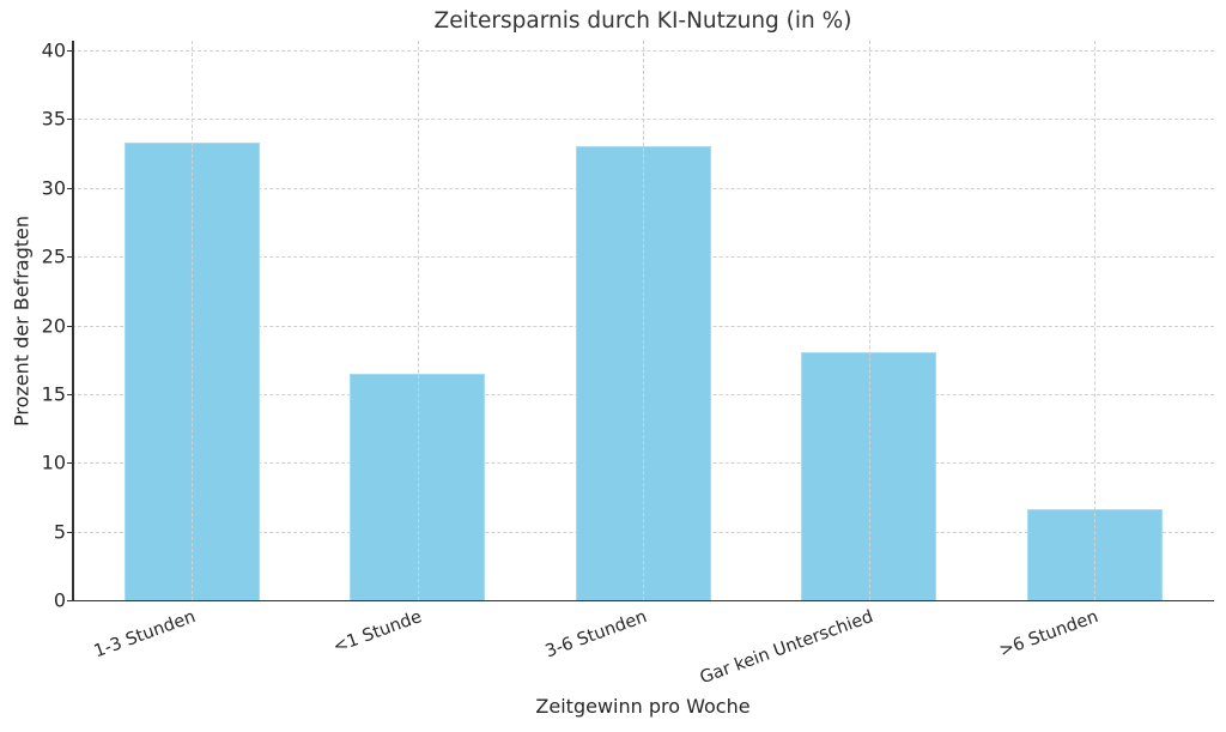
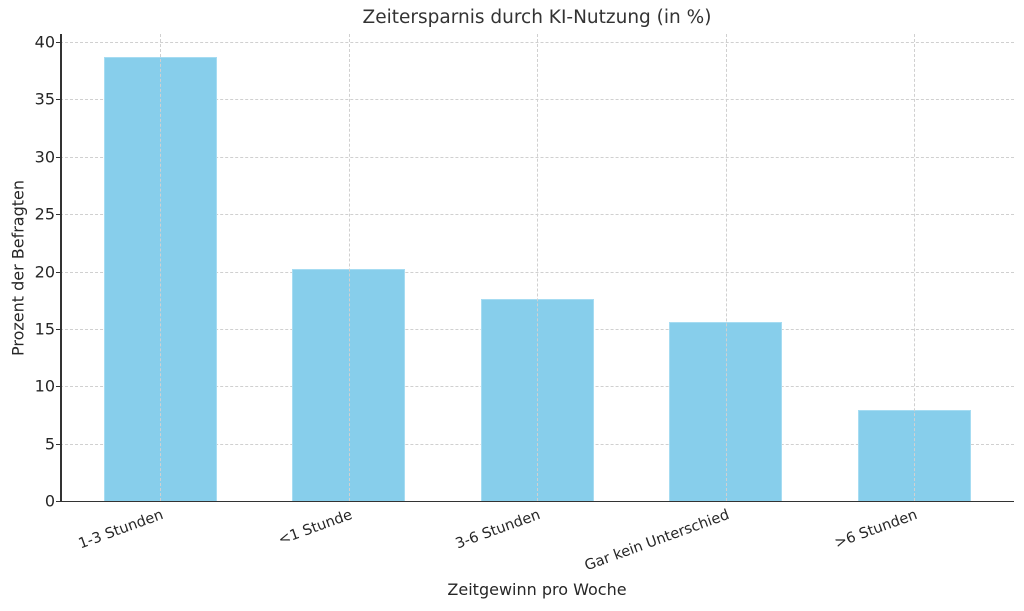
1-3 Stunden: 33.3 -> 38.7
<1 Stunde: 16.5 -> 20.2
3-6 Stunden: 33.0 -> 17.6
Gar kein Unterschied: 18.0 -> 15.6
>6 Stunden: 6.6 -> 7.9
